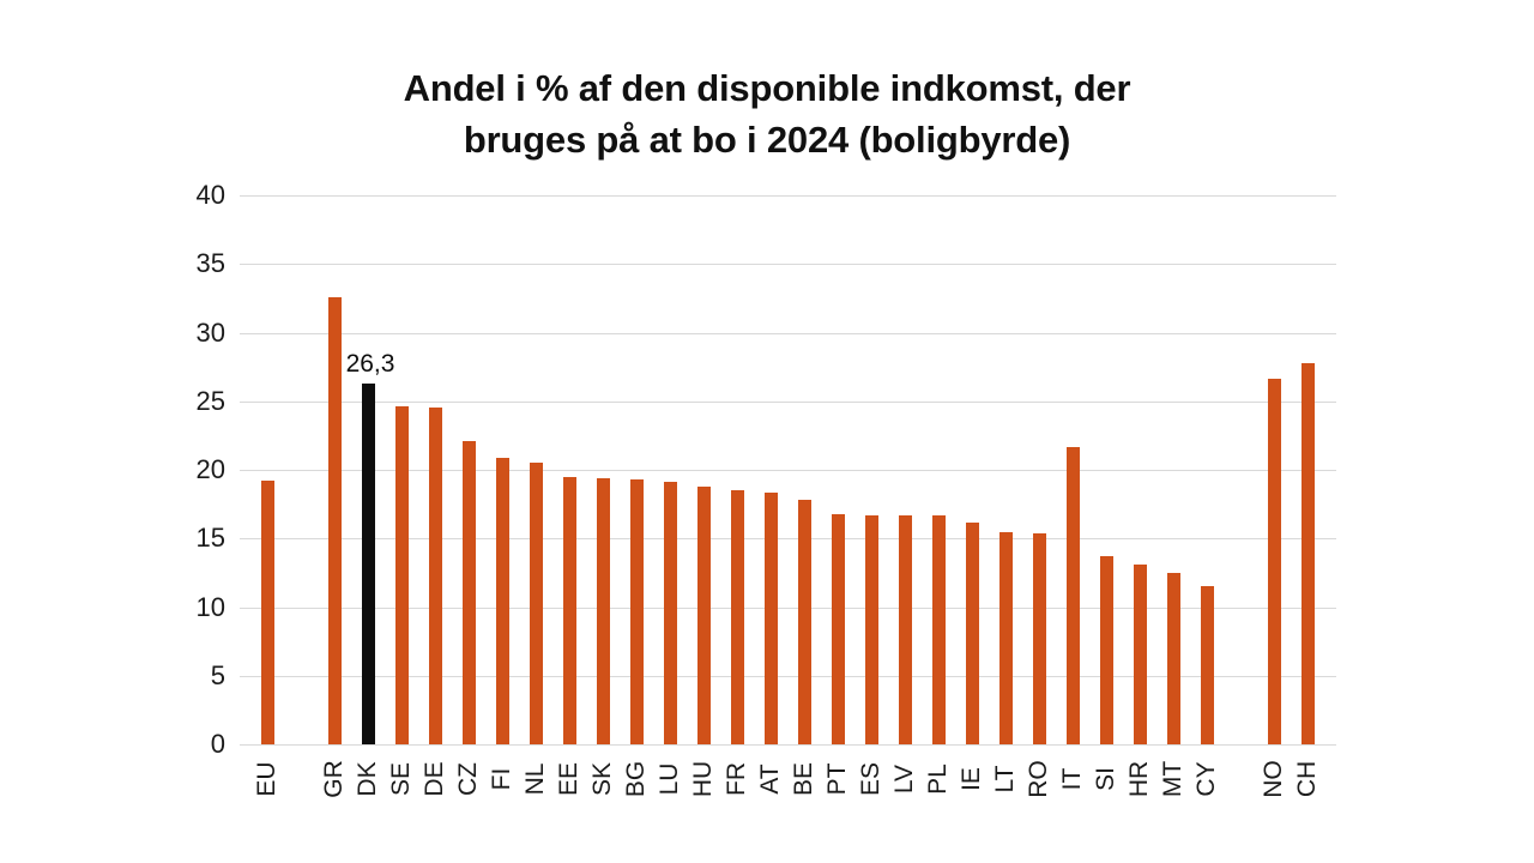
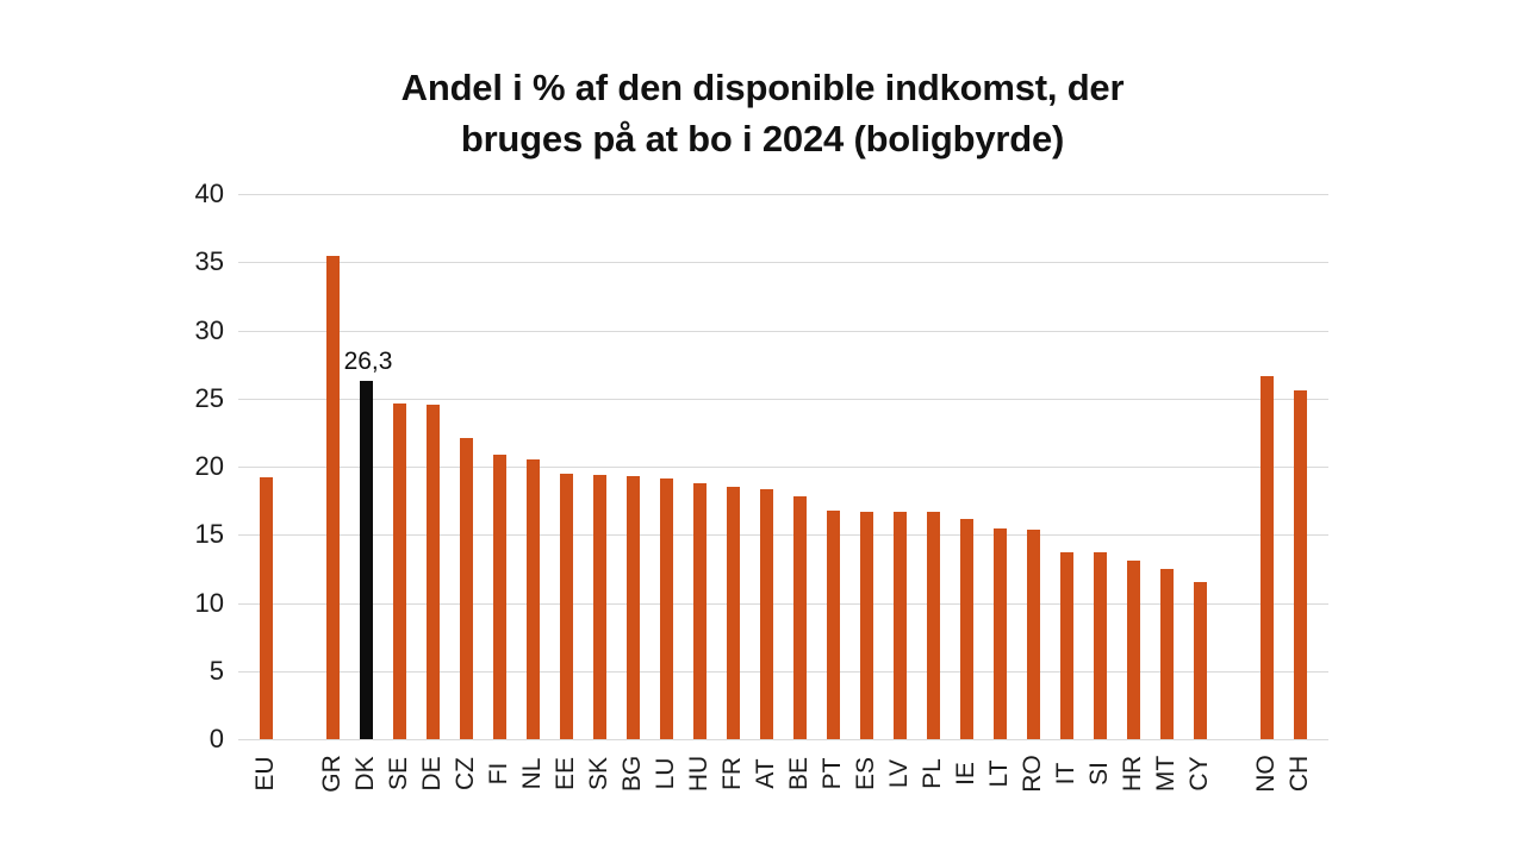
GR: 32.6 -> 35.5
IT: 21.7 -> 13.7
CH: 27.8 -> 25.6
